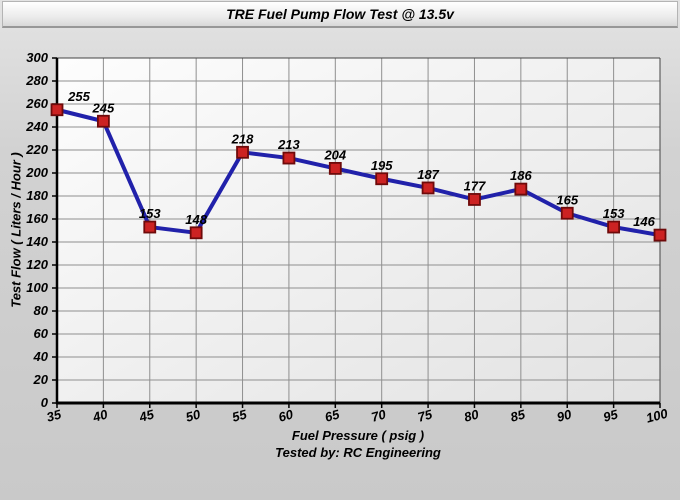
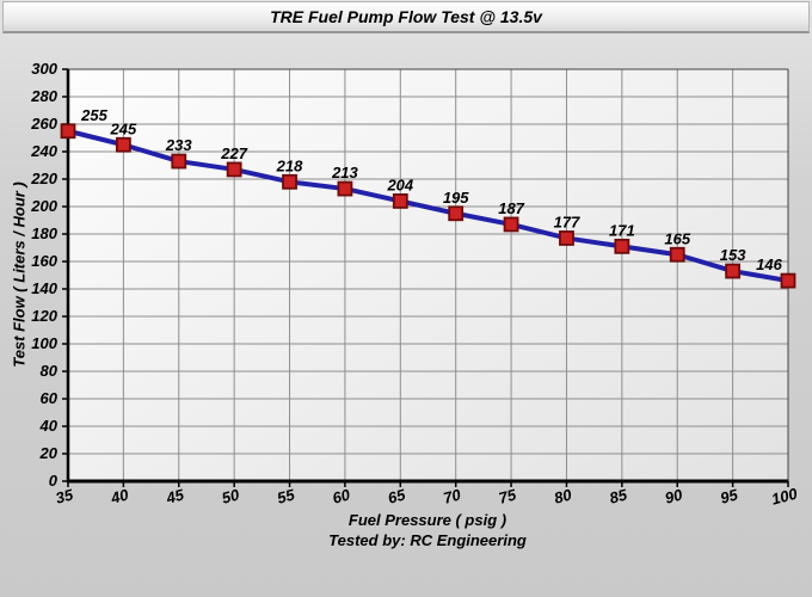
45: 153 -> 233
50: 148 -> 227
85: 186 -> 171
